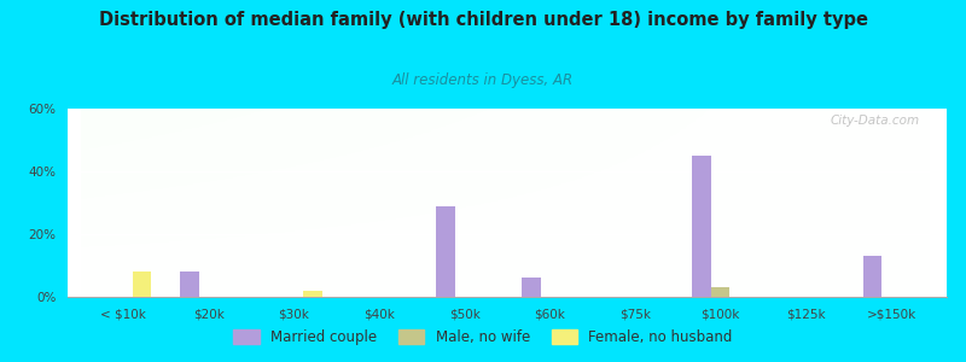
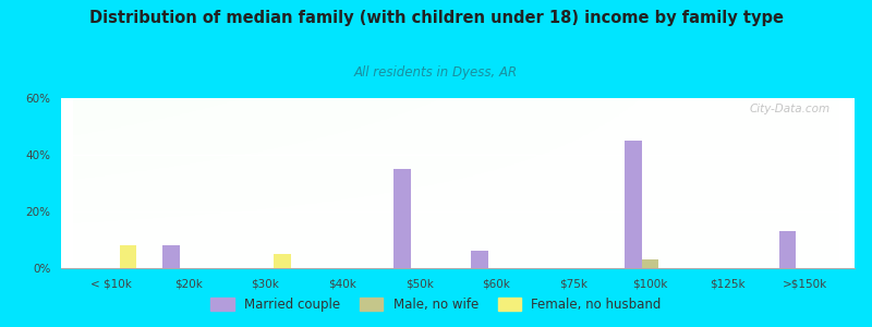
Female, no husband/$30k: 2% -> 5%
Married couple/$50k: 29% -> 35%
